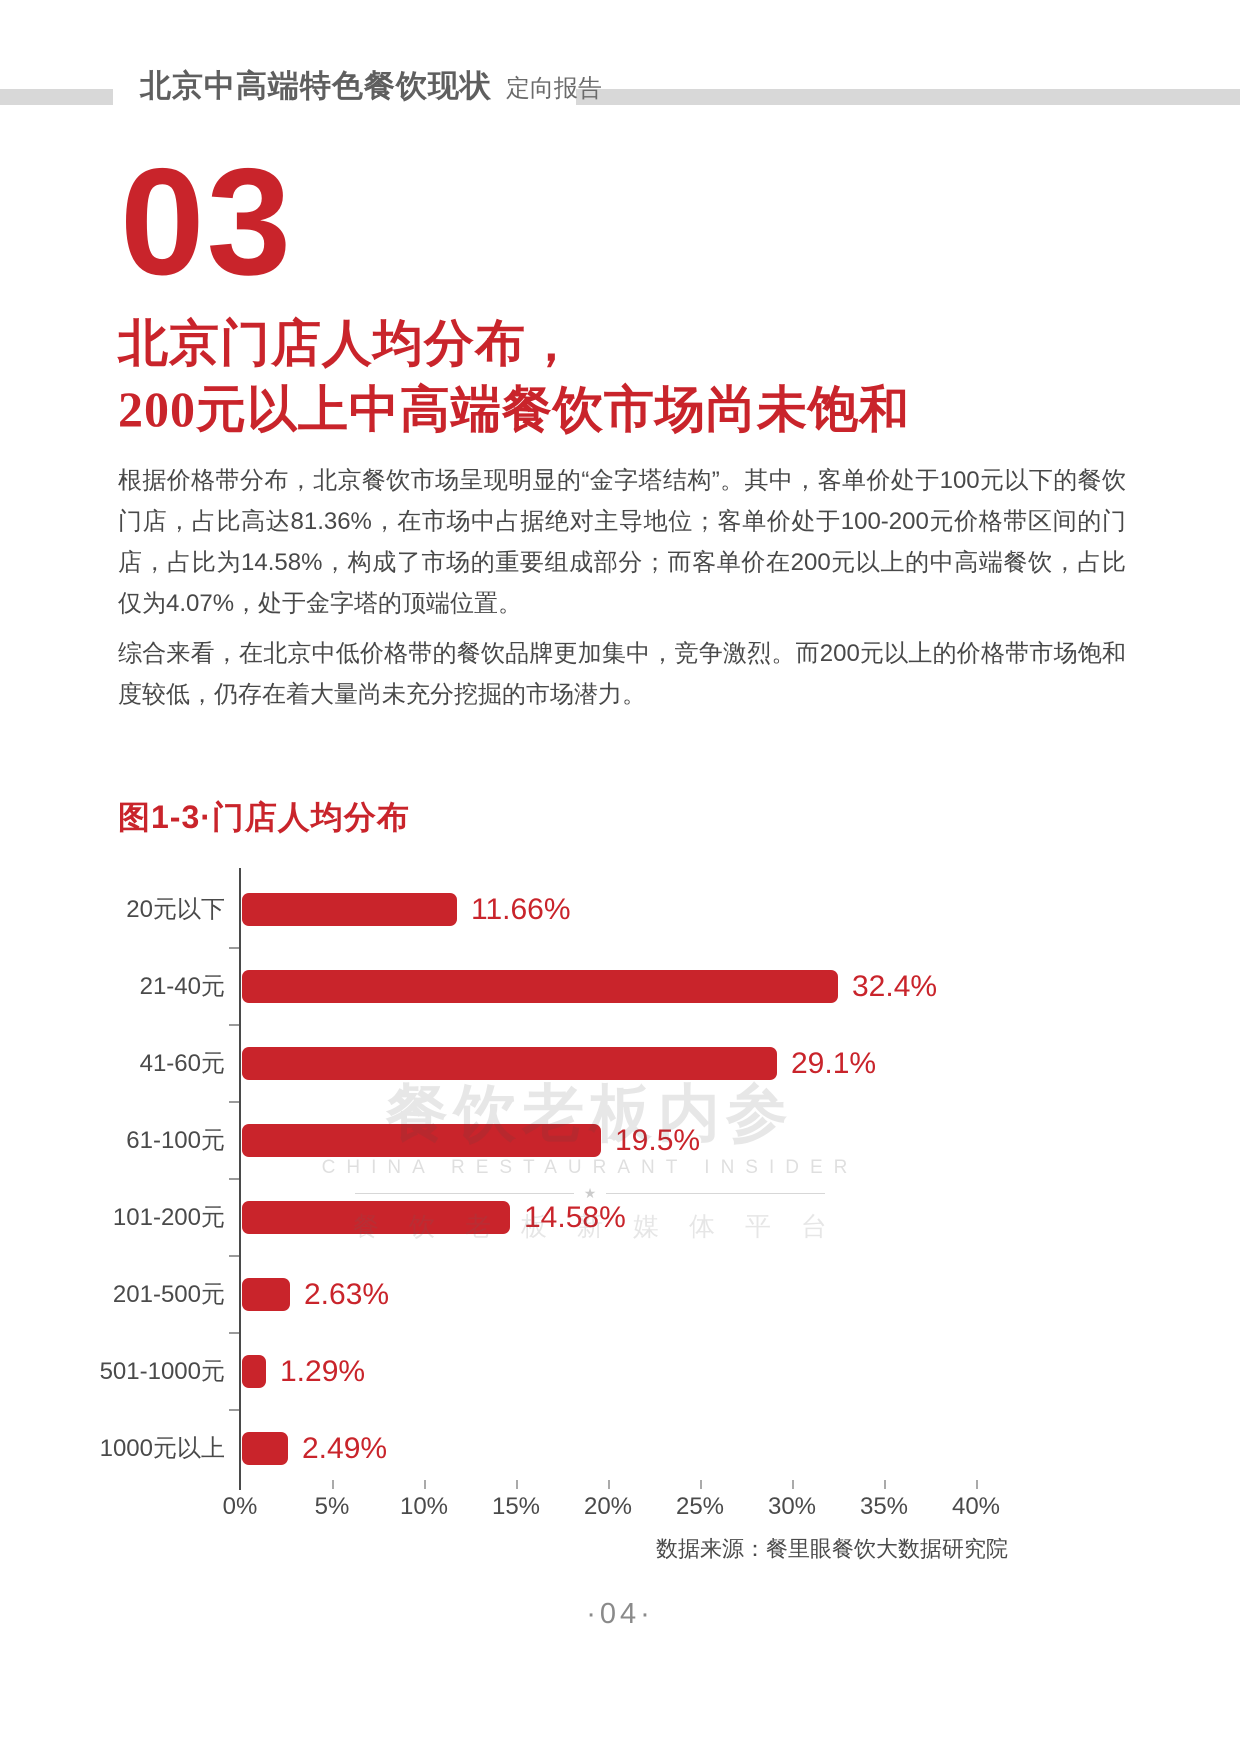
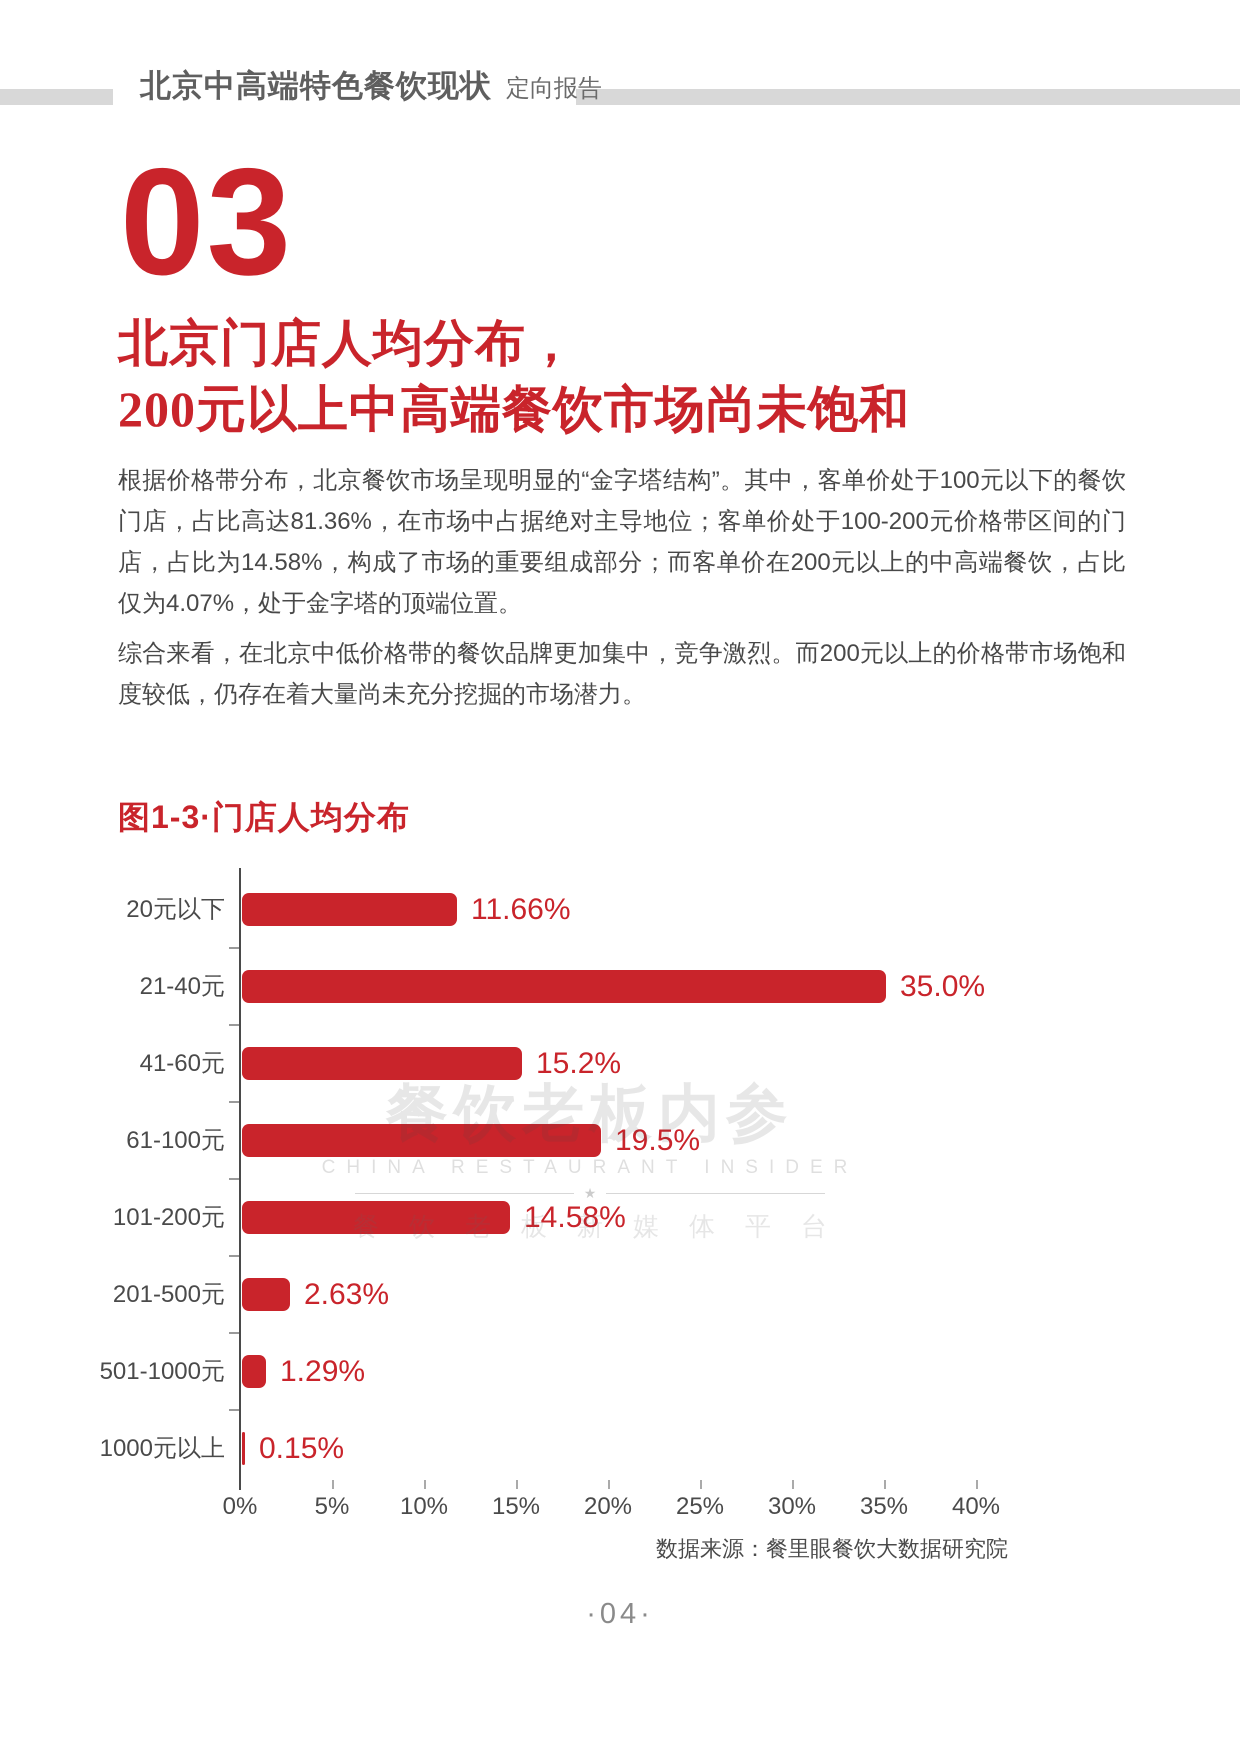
21-40元: 32.4% -> 35.0%
41-60元: 29.1% -> 15.2%
1000元以上: 2.49% -> 0.15%
